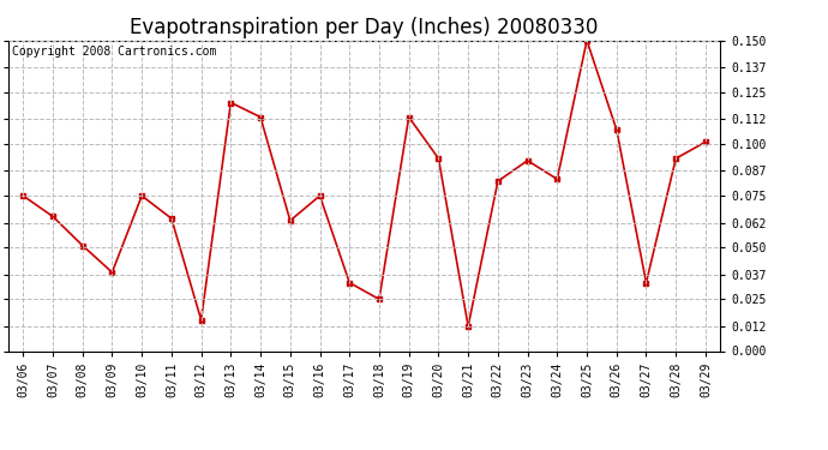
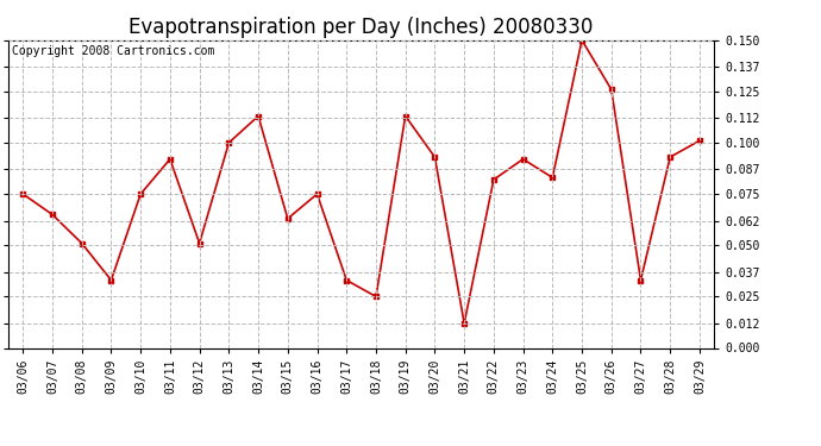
03/09: 0.038 -> 0.033
03/11: 0.064 -> 0.092
03/12: 0.015 -> 0.051
03/13: 0.120 -> 0.100
03/26: 0.107 -> 0.126
